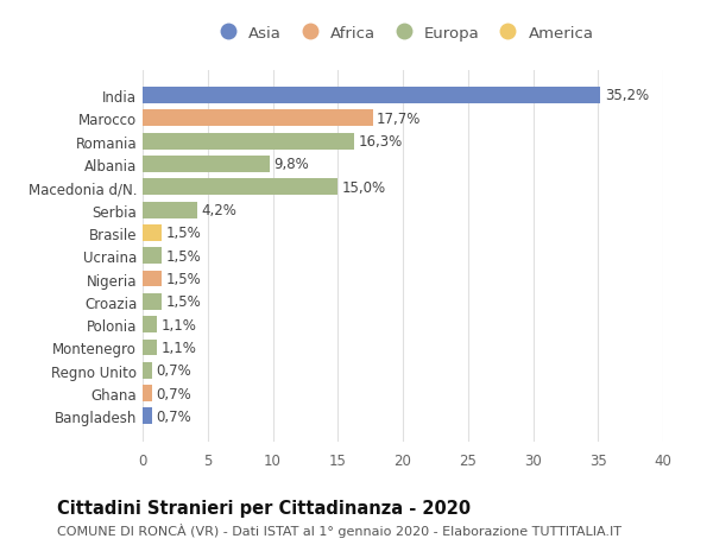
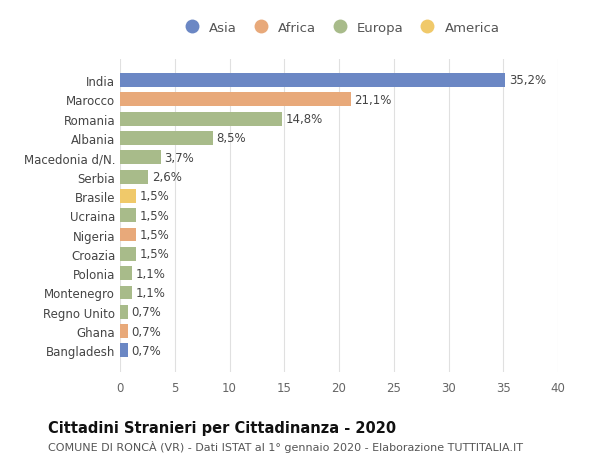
Marocco: 17,7% -> 21,1%
Romania: 16,3% -> 14,8%
Albania: 9,8% -> 8,5%
Macedonia d/N.: 15,0% -> 3,7%
Serbia: 4,2% -> 2,6%
